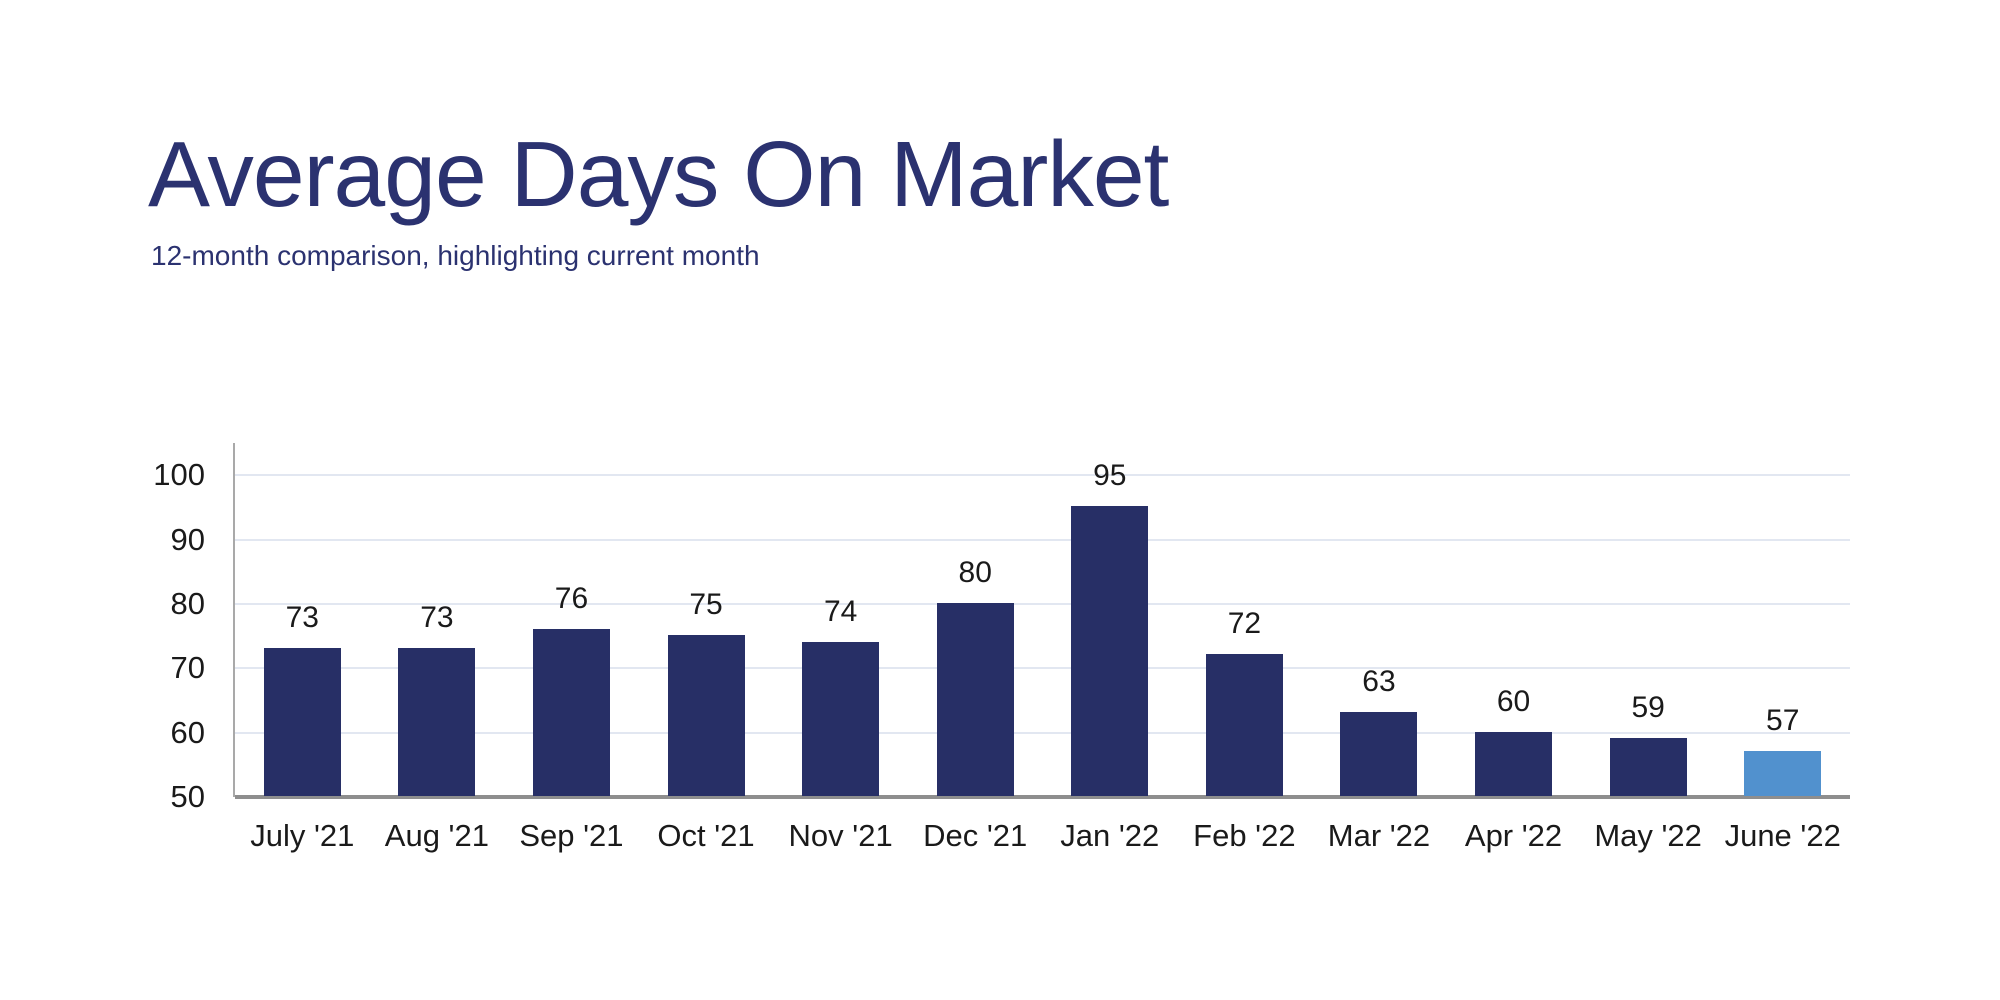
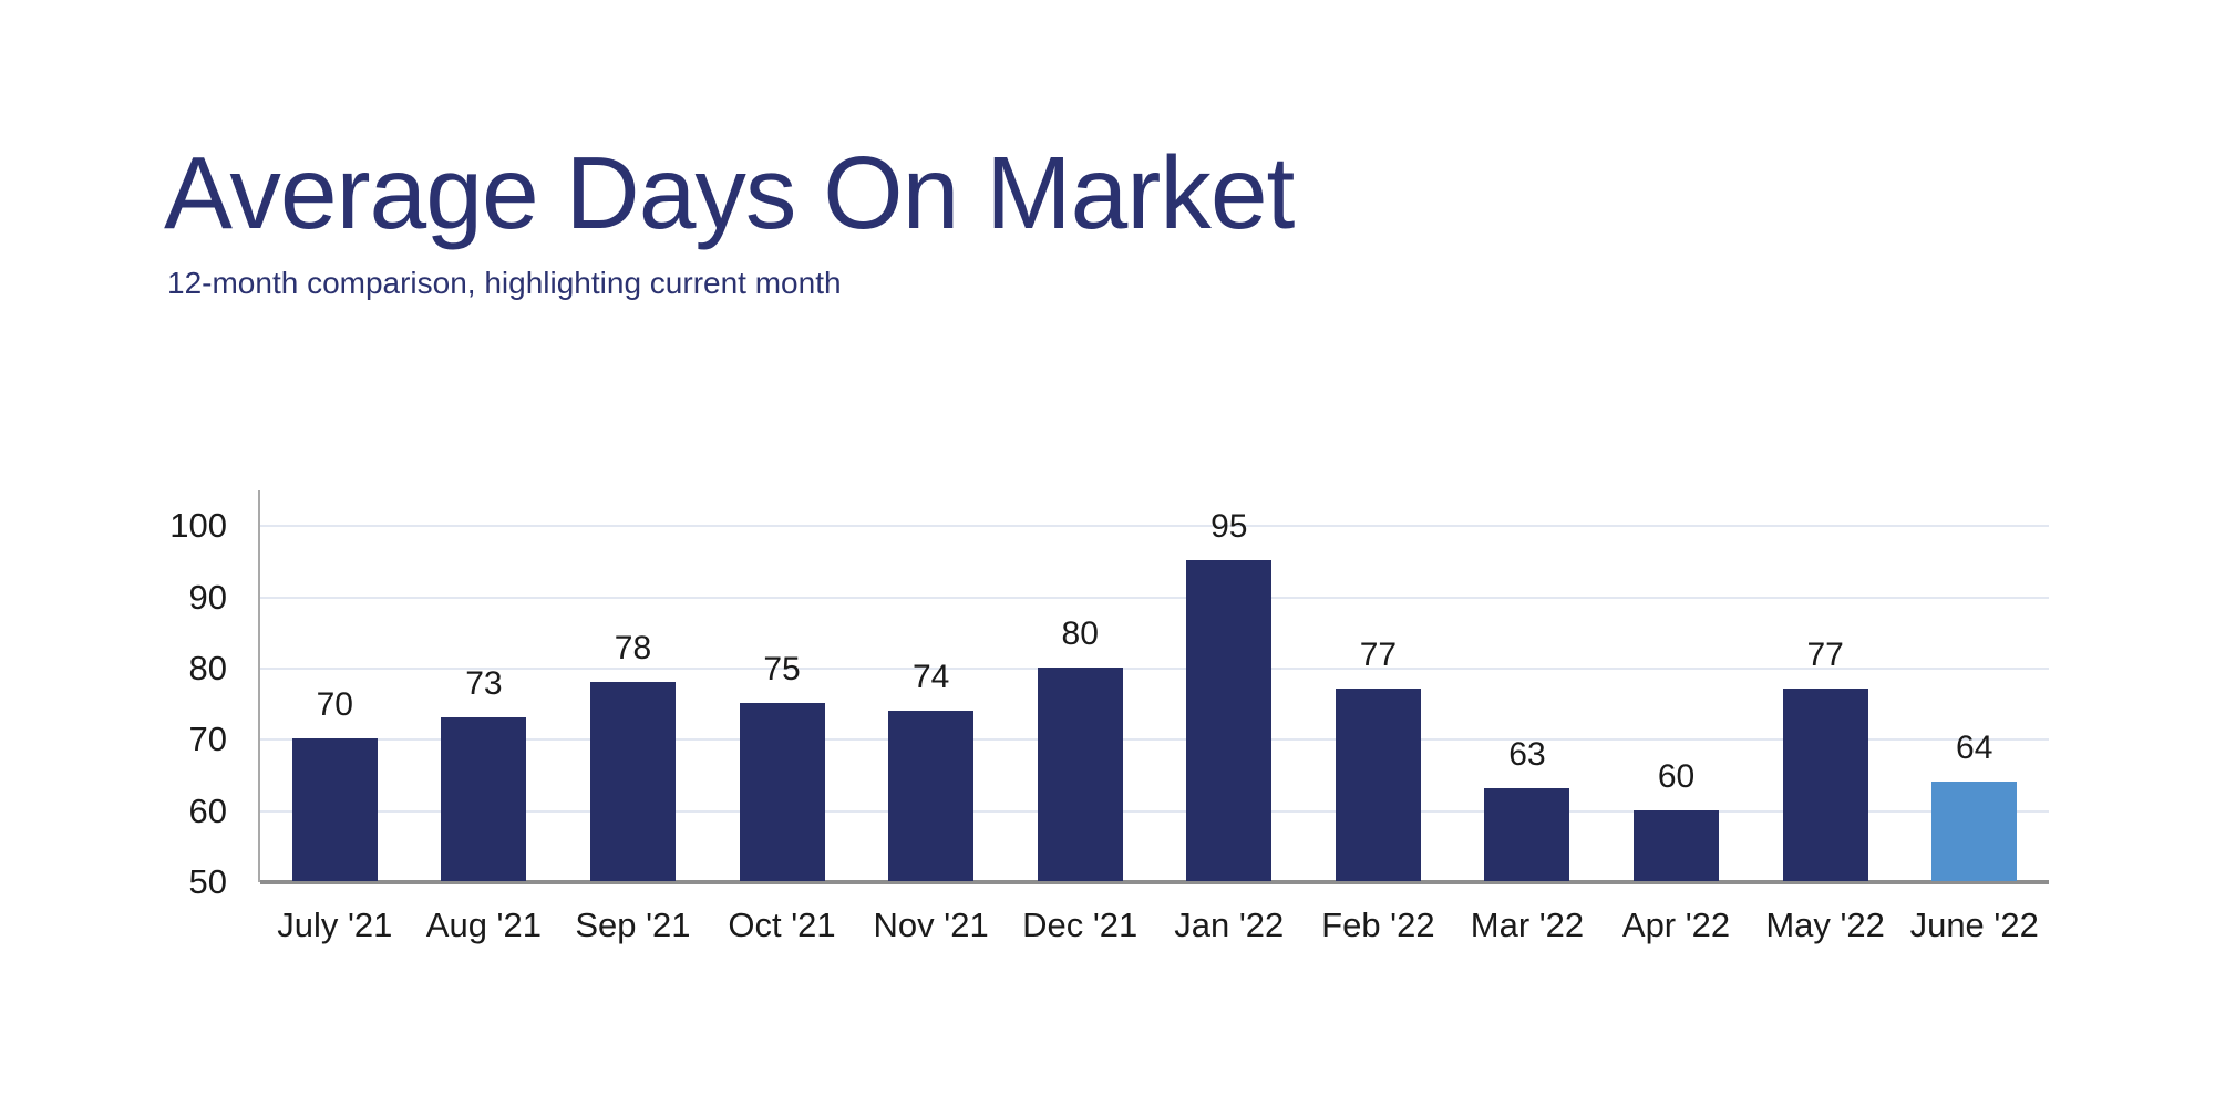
July '21: 73 -> 70
Sep '21: 76 -> 78
Feb '22: 72 -> 77
May '22: 59 -> 77
June '22: 57 -> 64
